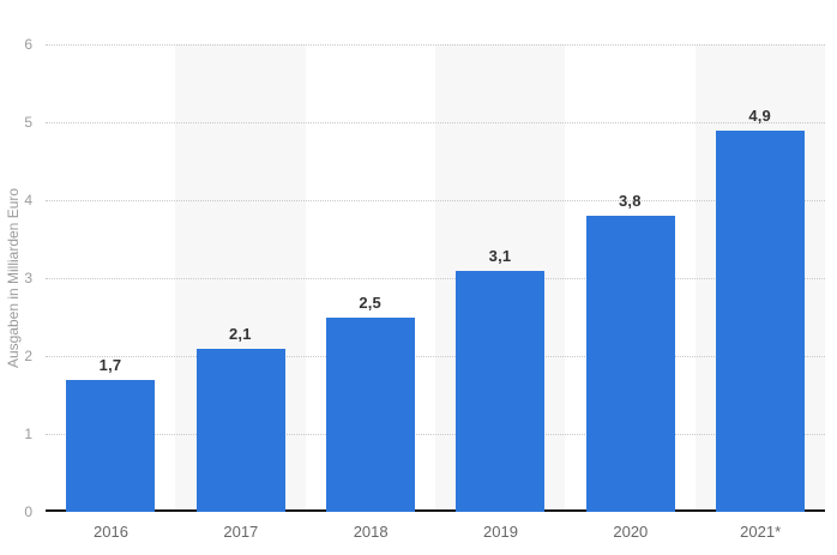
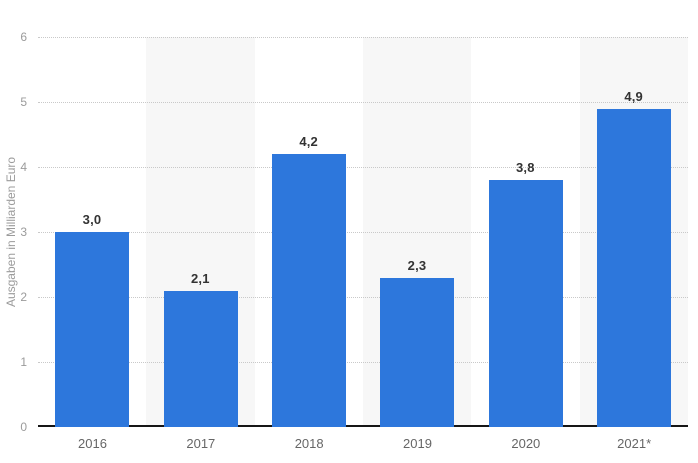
2016: 1,7 -> 3,0
2018: 2,5 -> 4,2
2019: 3,1 -> 2,3
